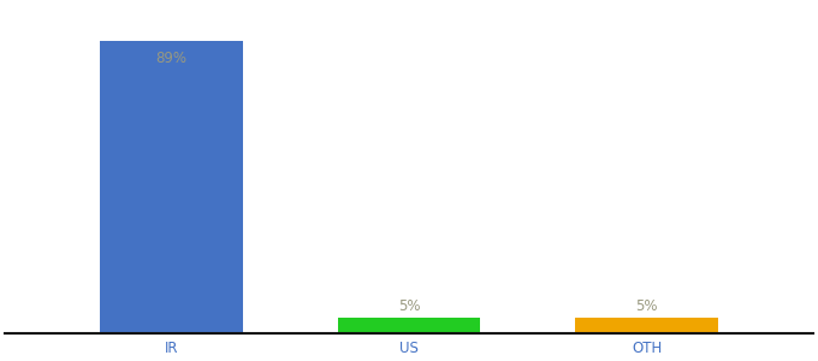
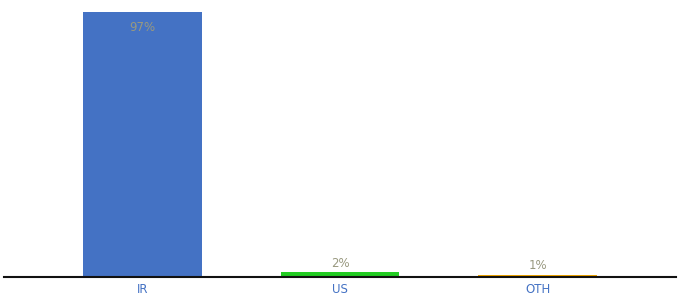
IR: 89% -> 97%
US: 5% -> 2%
OTH: 5% -> 1%
